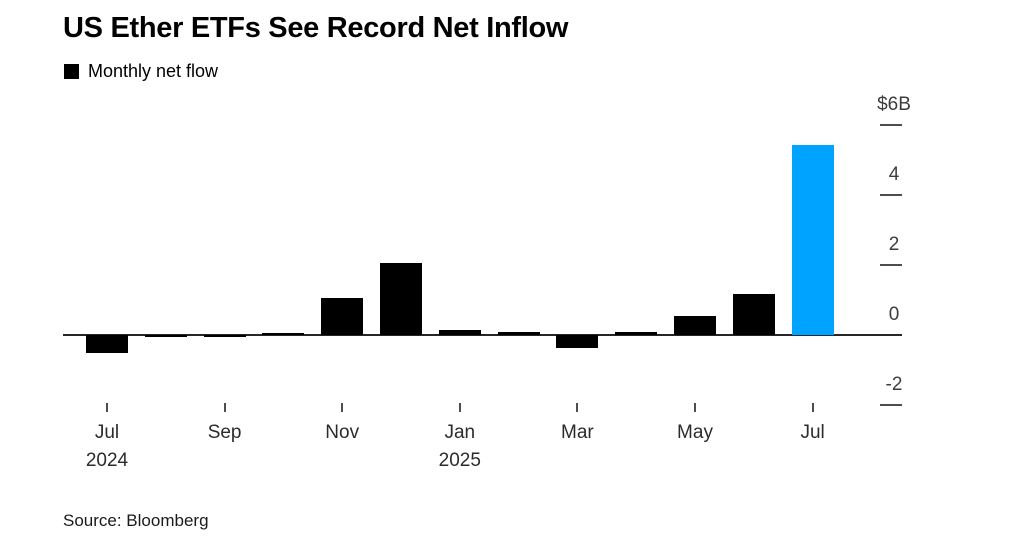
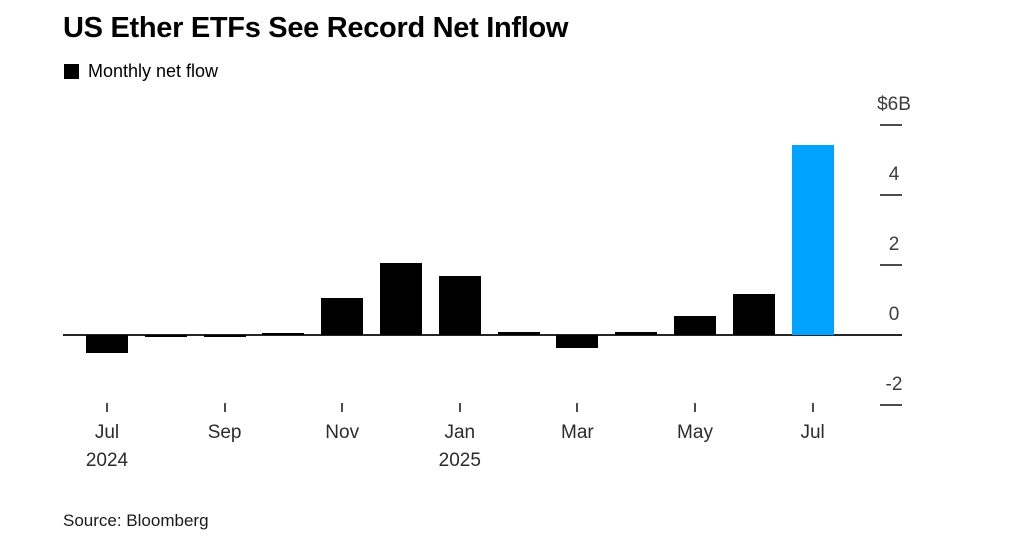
Jan 2025: 0.1 -> 1.7
